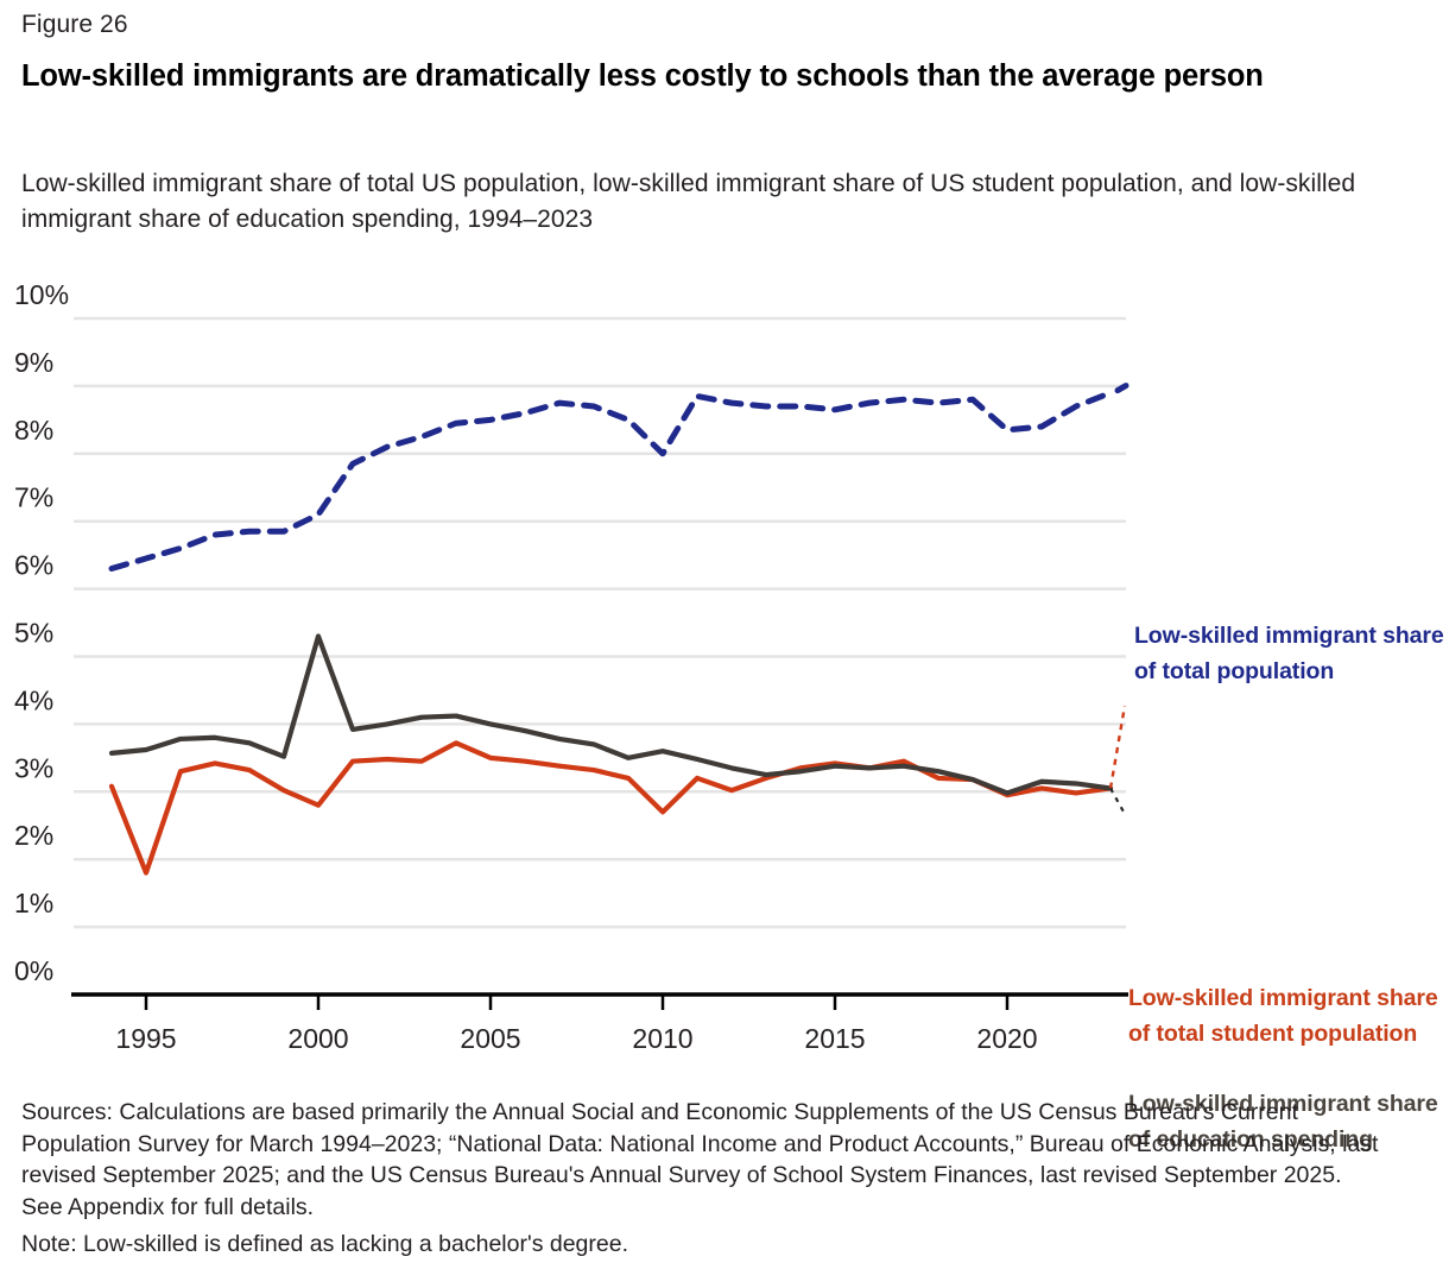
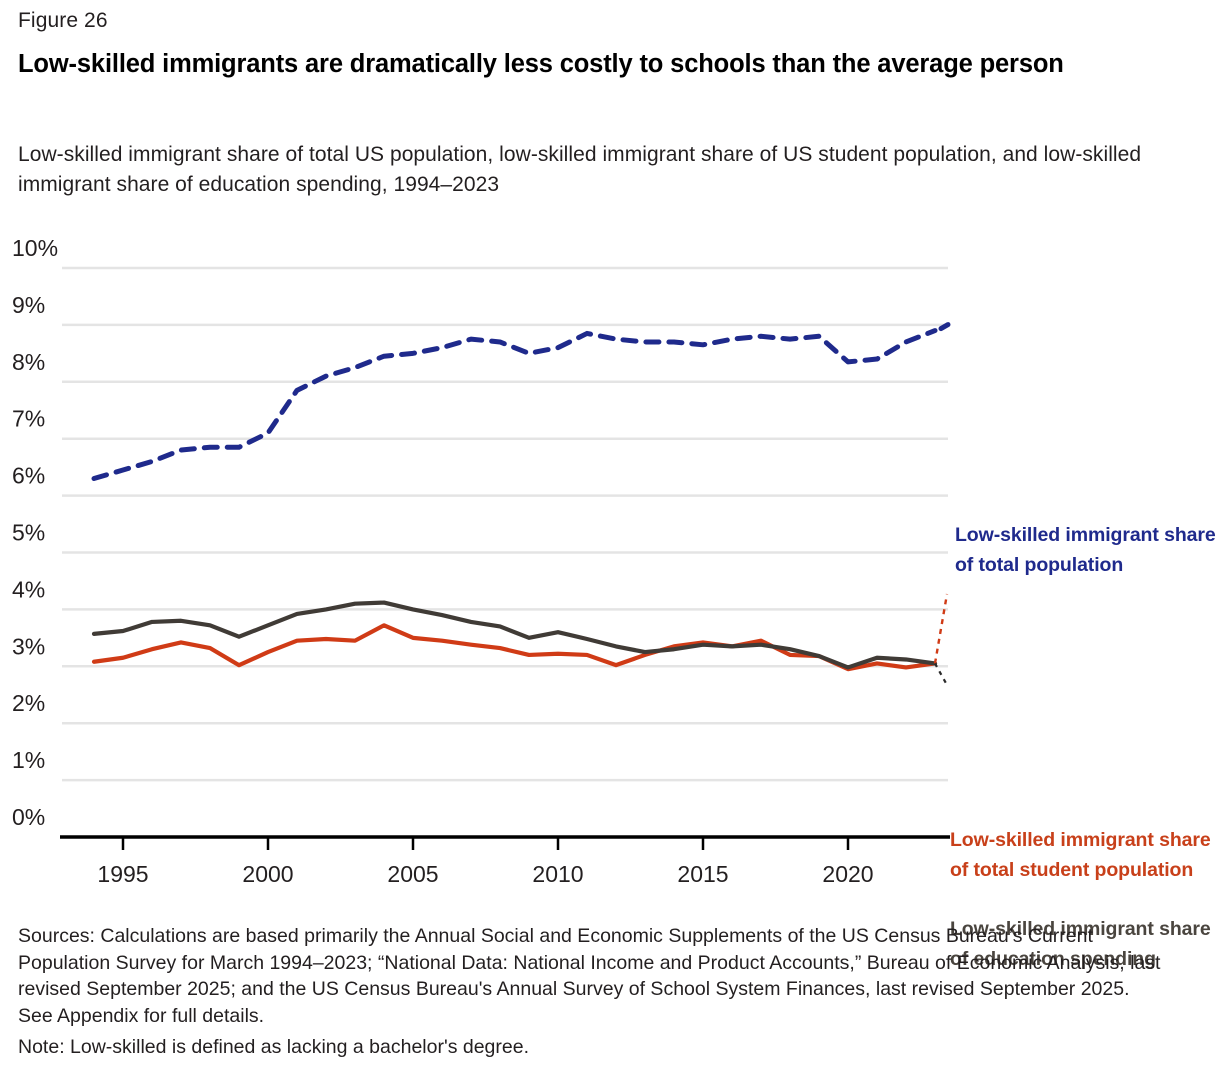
Low-skilled immigrant share of total student population/1995: 1.8% -> 3.1%
Low-skilled immigrant share of total student population/2000: 2.8% -> 3.2%
Low-skilled immigrant share of education spending/2000: 5.3% -> 3.7%
Low-skilled immigrant share of total population/2010: 8.0% -> 8.6%
Low-skilled immigrant share of total student population/2010: 2.7% -> 3.2%
